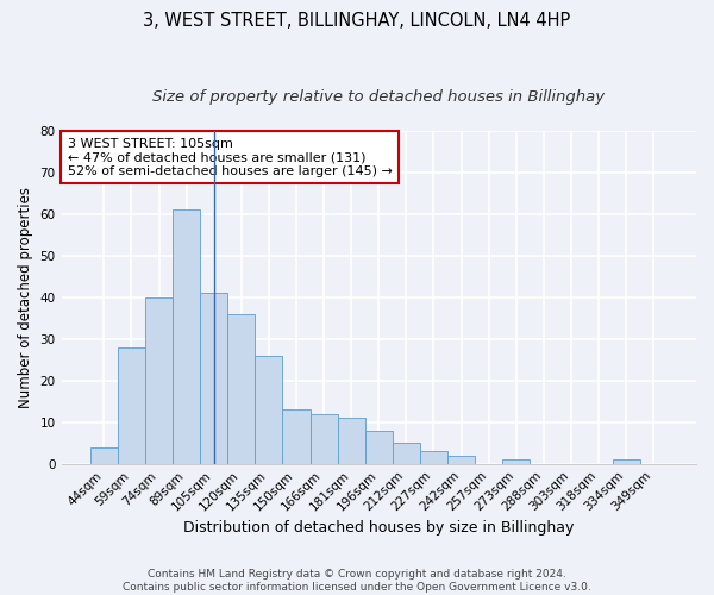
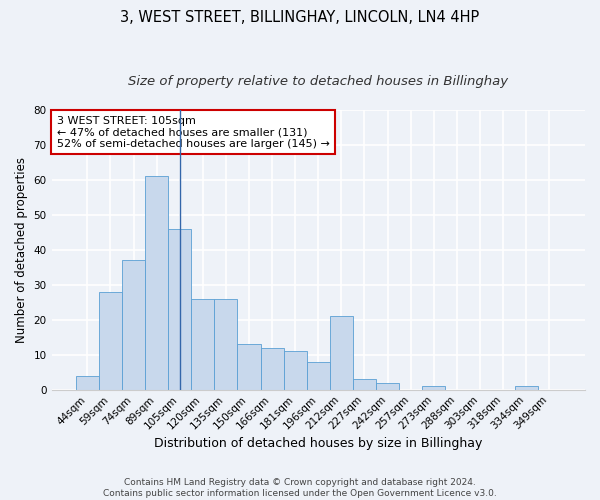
74sqm: 40 -> 37
105sqm: 41 -> 46
120sqm: 36 -> 26
212sqm: 5 -> 21
